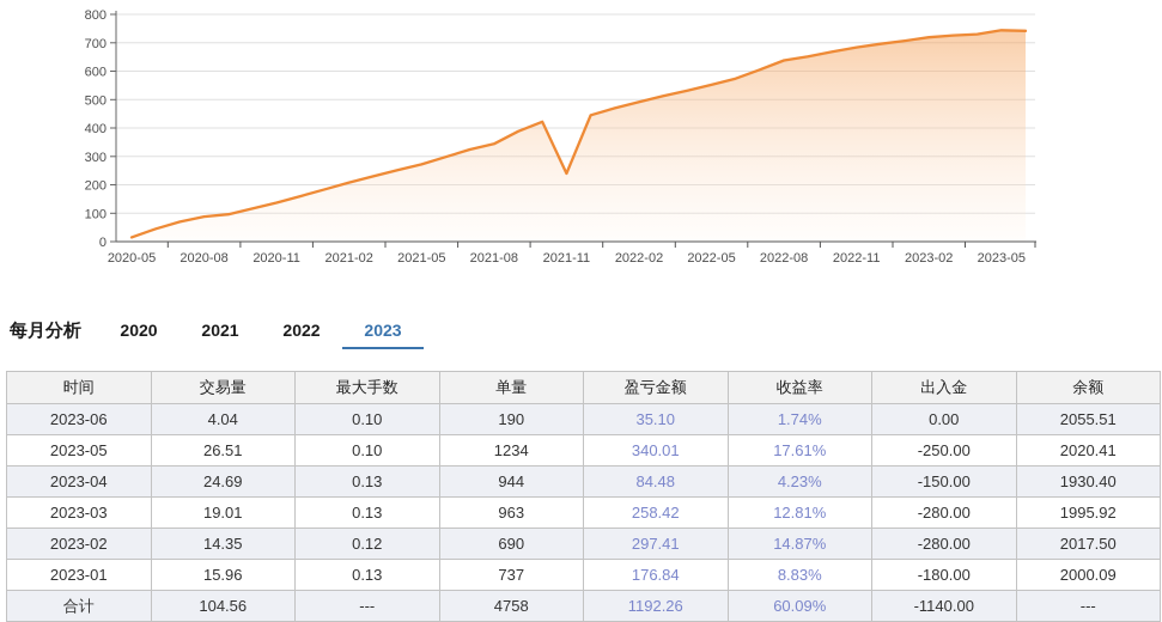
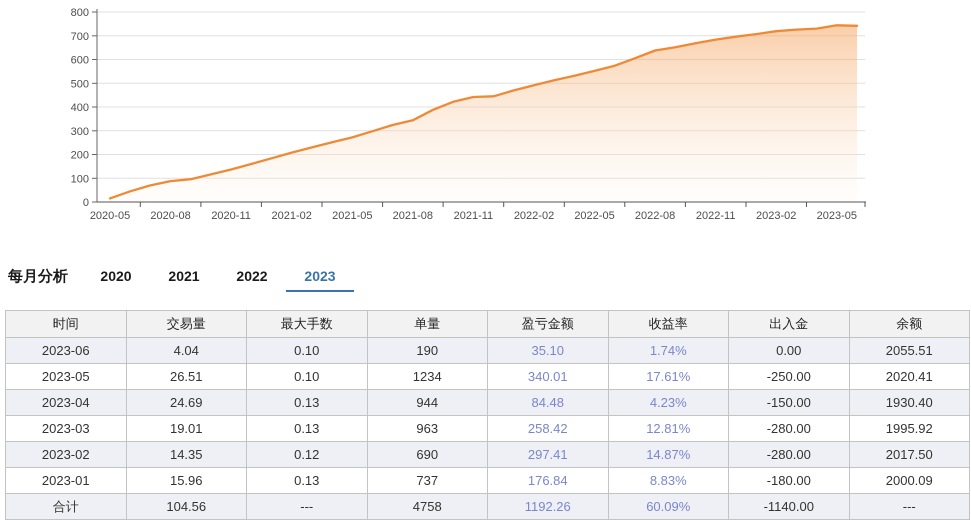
2021-11: 240 -> 440
